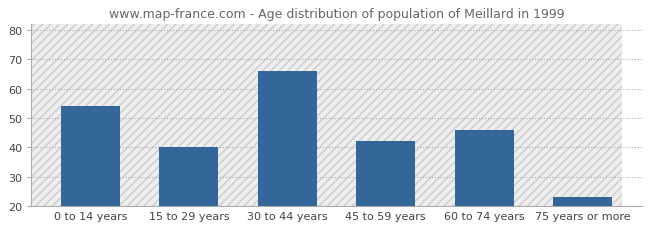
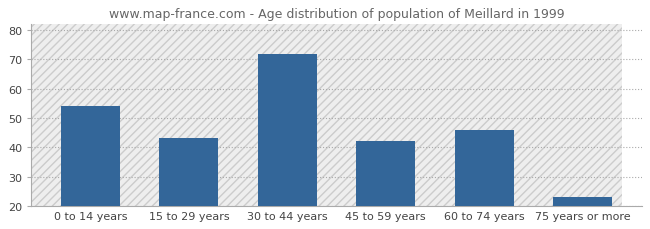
15 to 29 years: 40 -> 43
30 to 44 years: 66 -> 72
